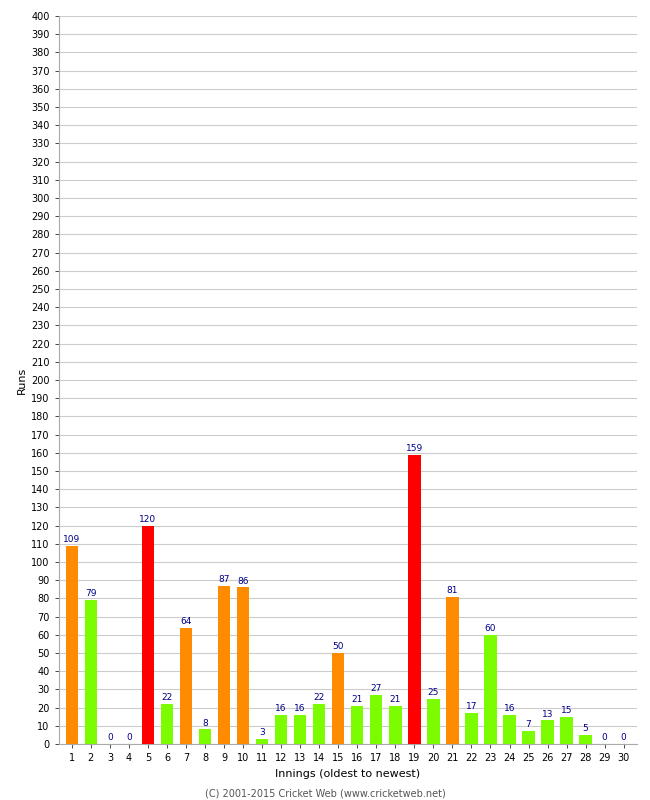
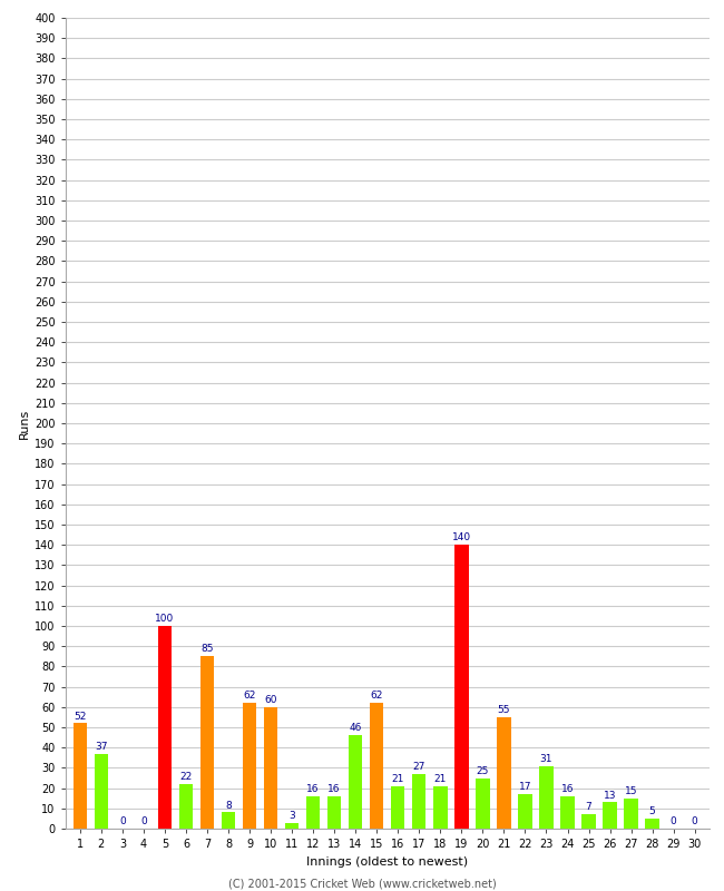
1: 109 -> 52
2: 79 -> 37
5: 120 -> 100
7: 64 -> 85
9: 87 -> 62
10: 86 -> 60
14: 22 -> 46
15: 50 -> 62
19: 159 -> 140
21: 81 -> 55
23: 60 -> 31
